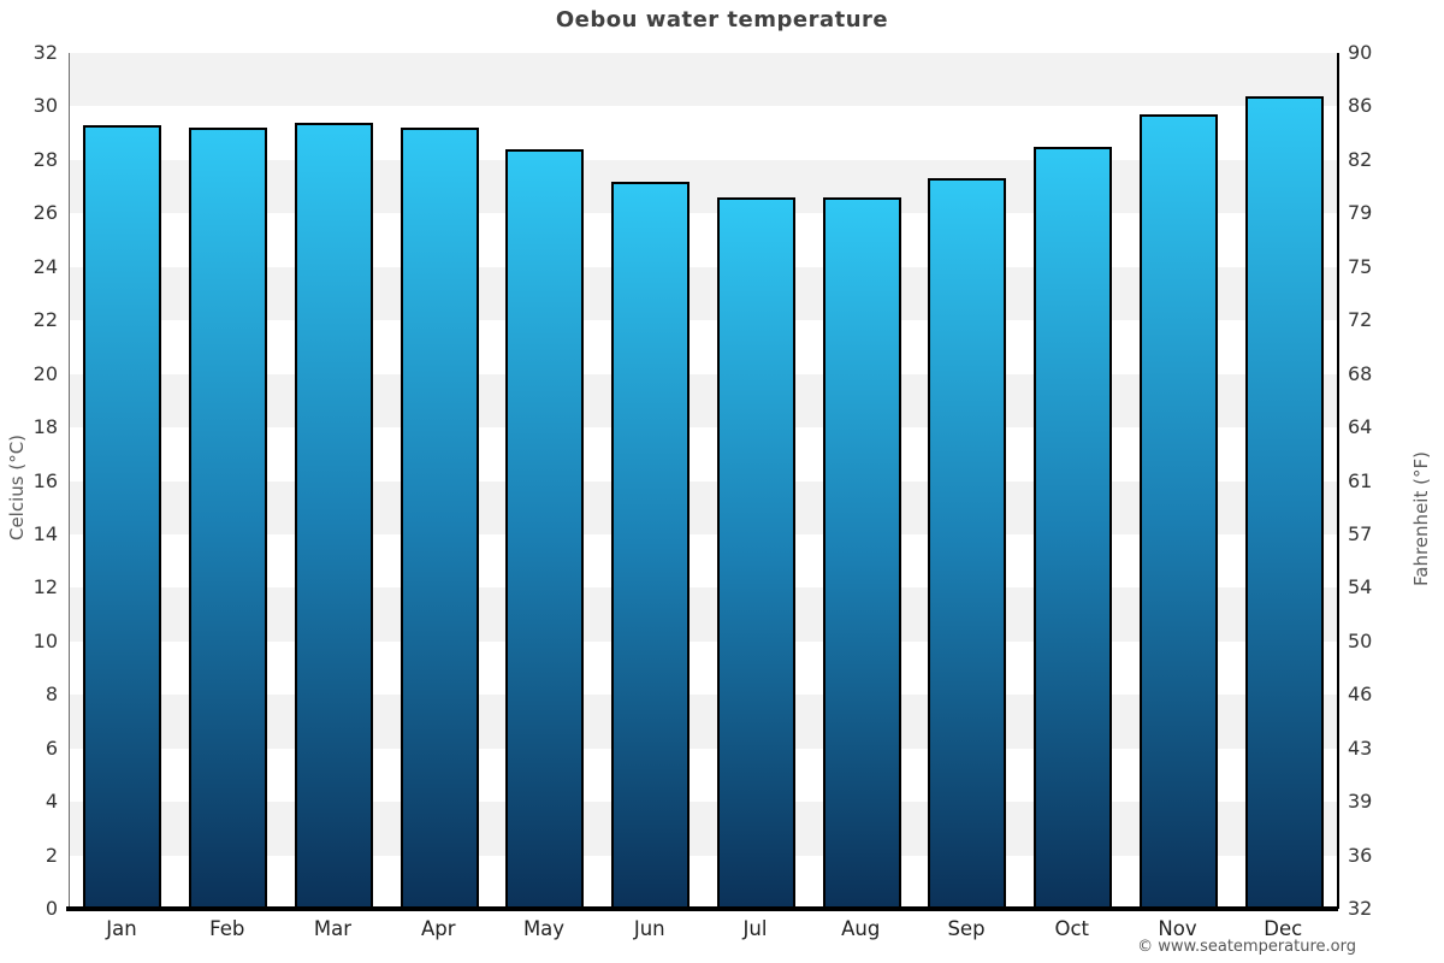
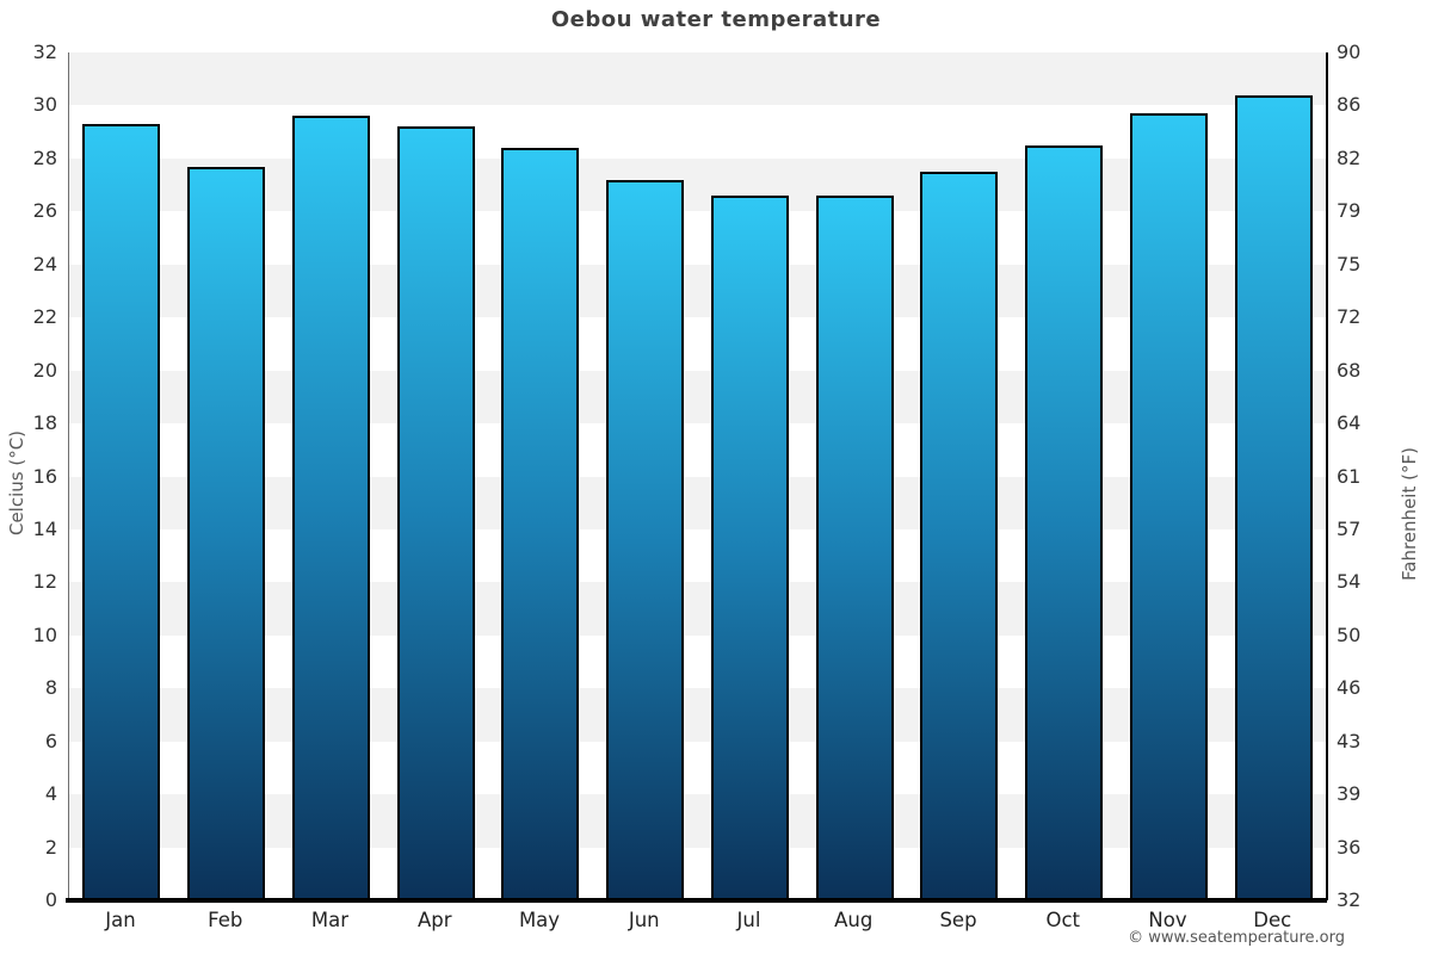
Feb: 29.2 -> 27.7
Mar: 29.4 -> 29.6
Sep: 27.3 -> 27.5
